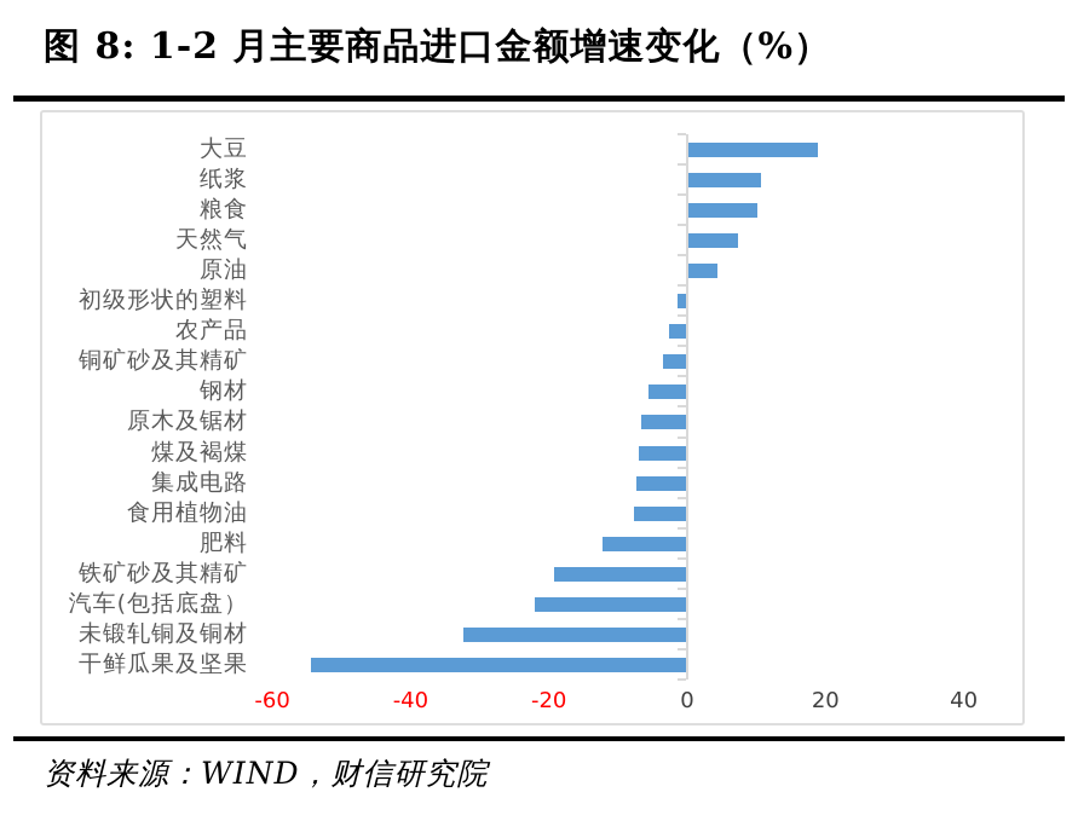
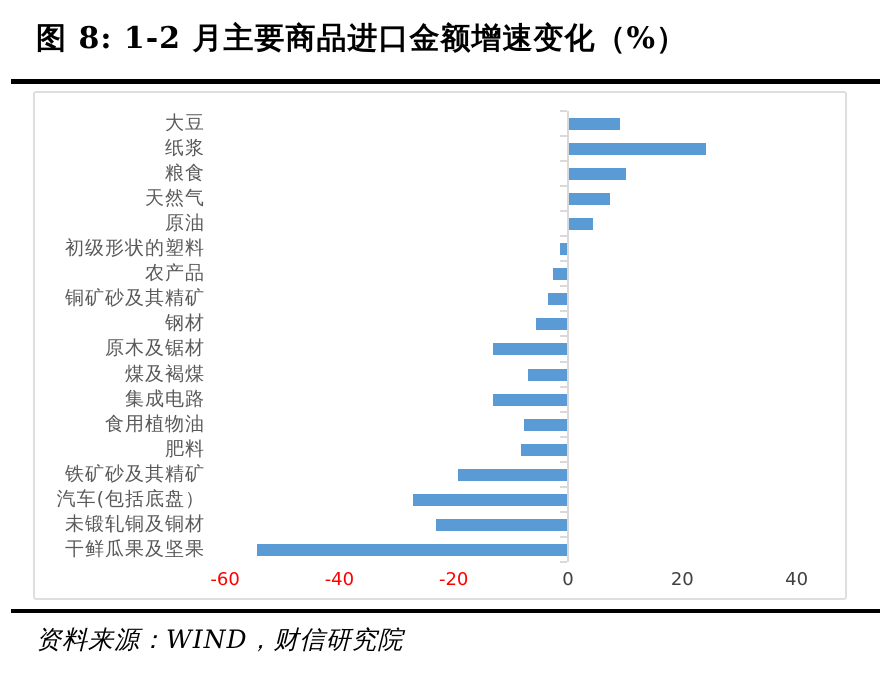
大豆: 19 -> 9
纸浆: 10 -> 24
原木及锯材: -6 -> -13
集成电路: -7 -> -13
肥料: -12 -> -8
汽车(包括底盘）: -22 -> -27
未锻轧铜及铜材: -32 -> -23
